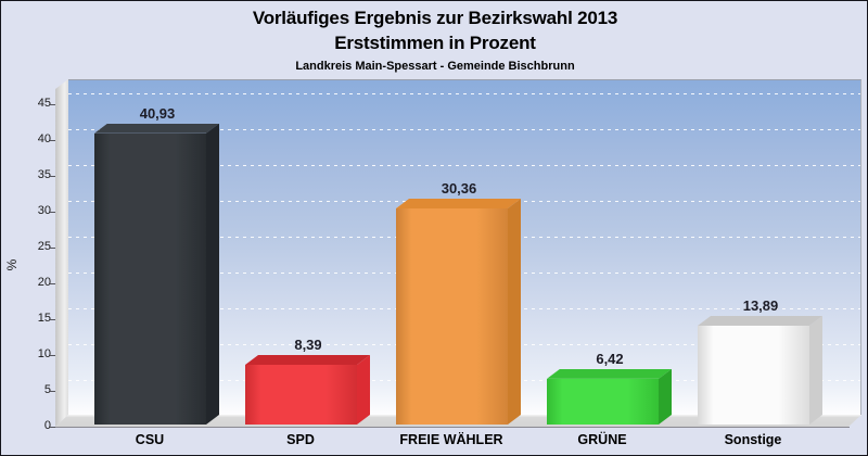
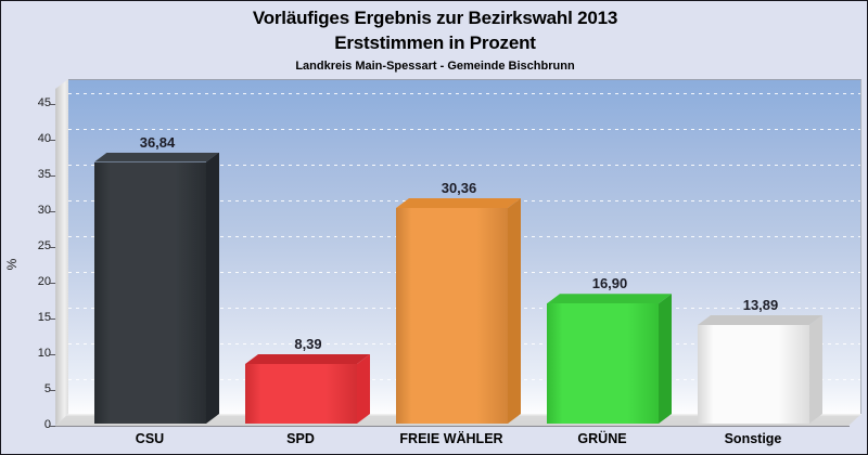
CSU: 40,93 -> 36,84
GRÜNE: 6,42 -> 16,90
